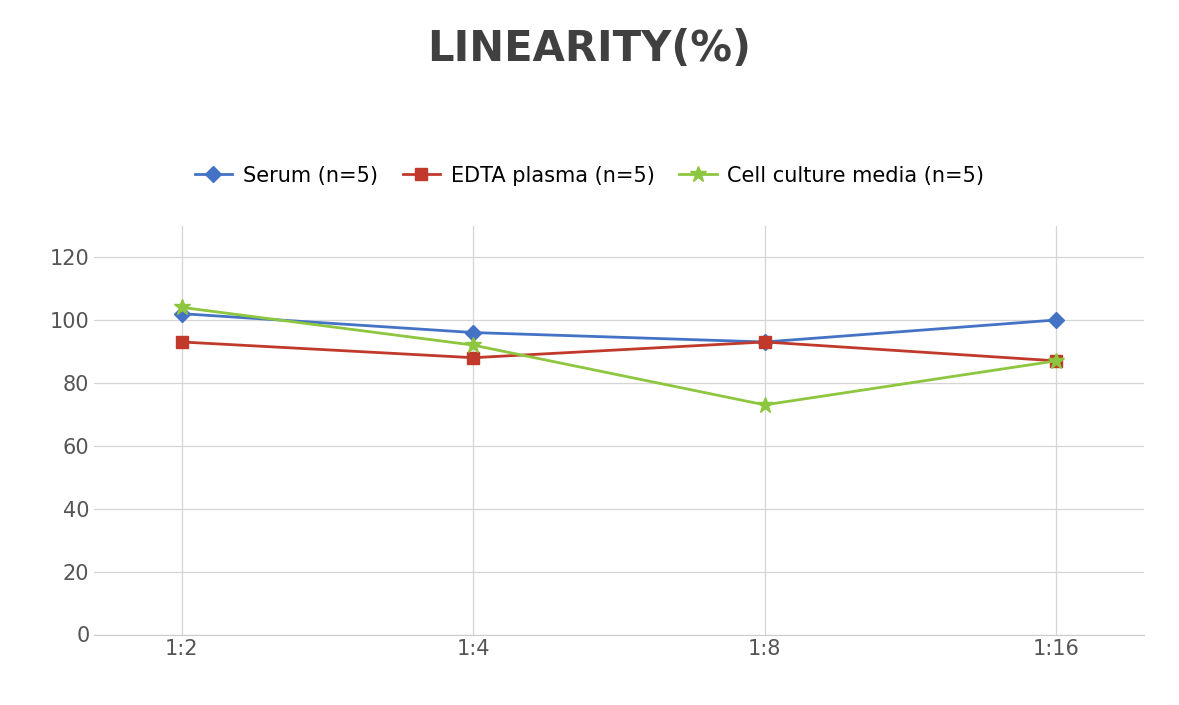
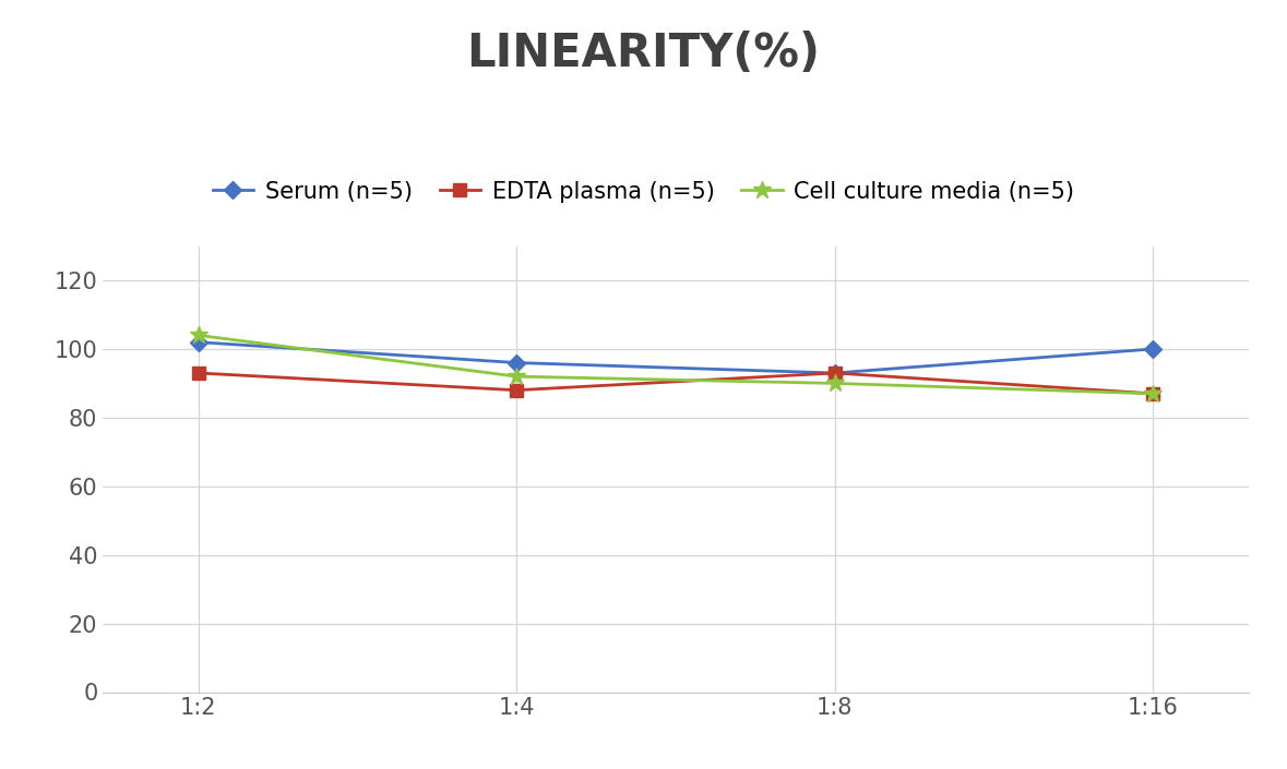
Cell culture media (n=5)/1:8: 73 -> 90
